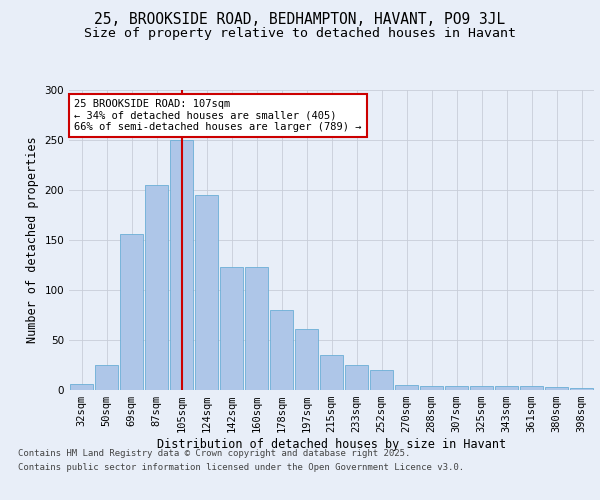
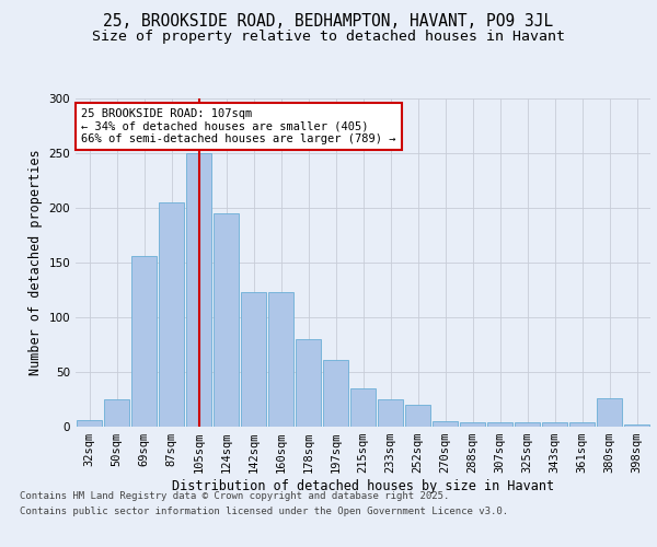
380sqm: 3 -> 26
